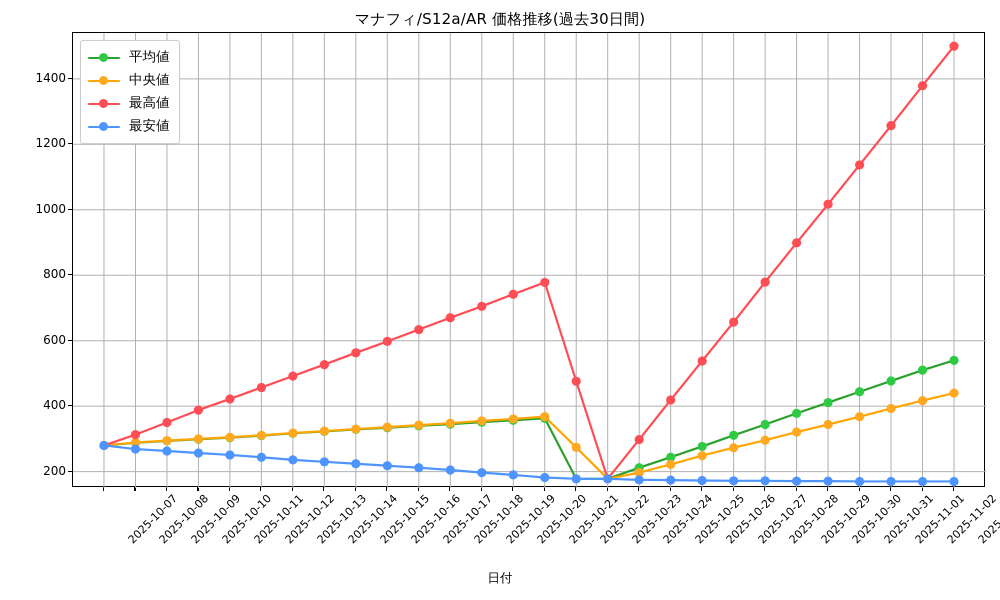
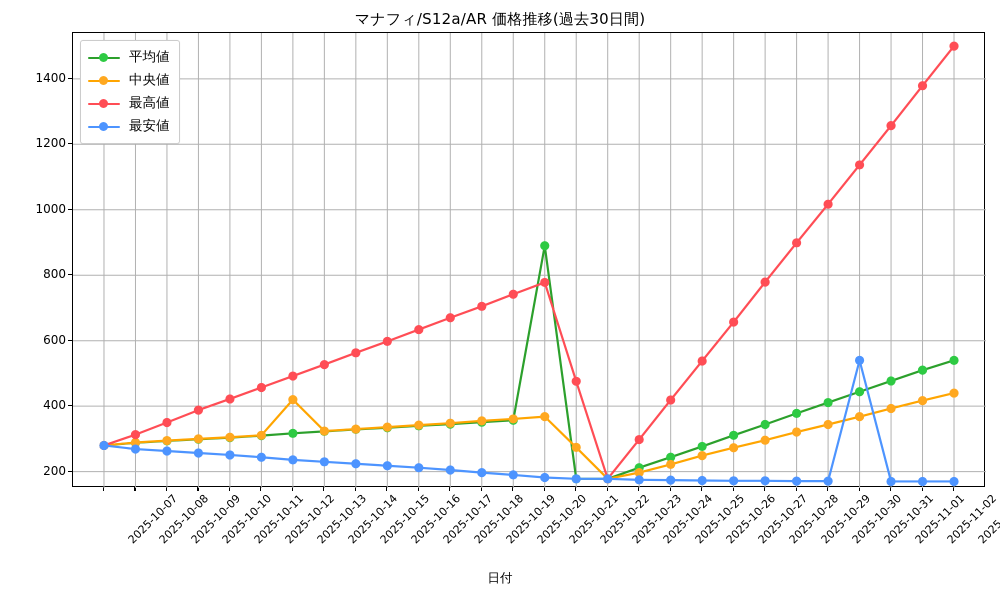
中央値/2025-10-13: 320 -> 420
平均値/2025-10-21: 360 -> 890
最安値/2025-10-31: 170 -> 540
